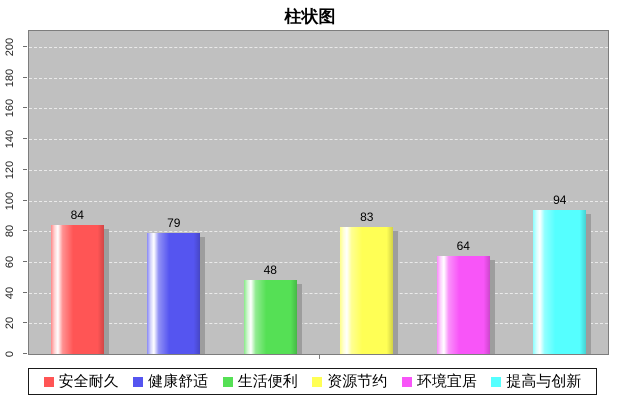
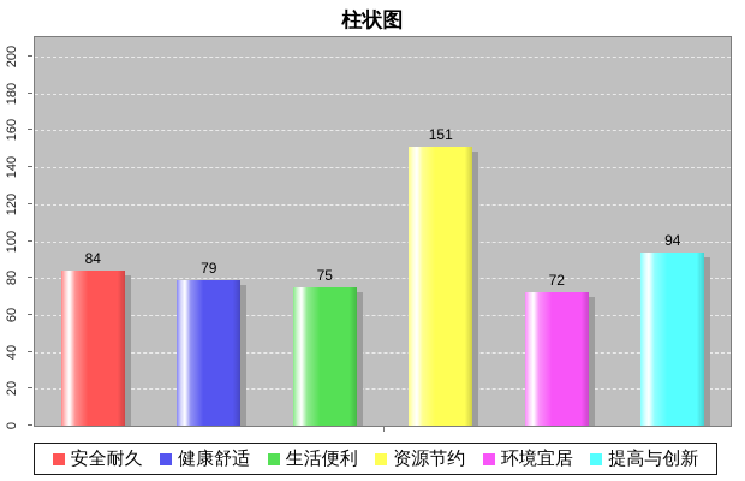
生活便利: 48 -> 75
资源节约: 83 -> 151
环境宜居: 64 -> 72
